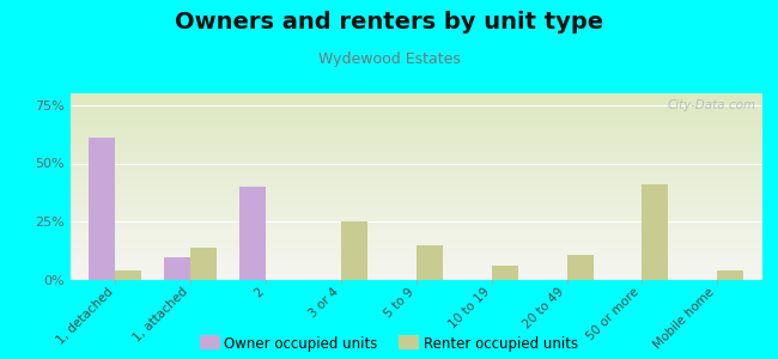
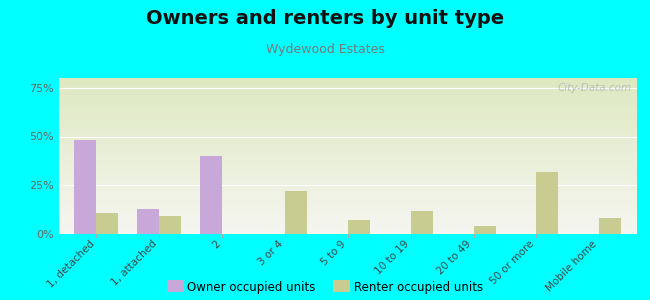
Owner occupied units/1, detached: 61% -> 48%
Renter occupied units/1, detached: 4% -> 11%
Owner occupied units/1, attached: 10% -> 13%
Renter occupied units/1, attached: 14% -> 9%
Renter occupied units/3 or 4: 25% -> 22%
Renter occupied units/5 to 9: 15% -> 7%
Renter occupied units/10 to 19: 6% -> 12%
Renter occupied units/20 to 49: 11% -> 4%
Renter occupied units/50 or more: 41% -> 32%
Renter occupied units/Mobile home: 4% -> 8%
